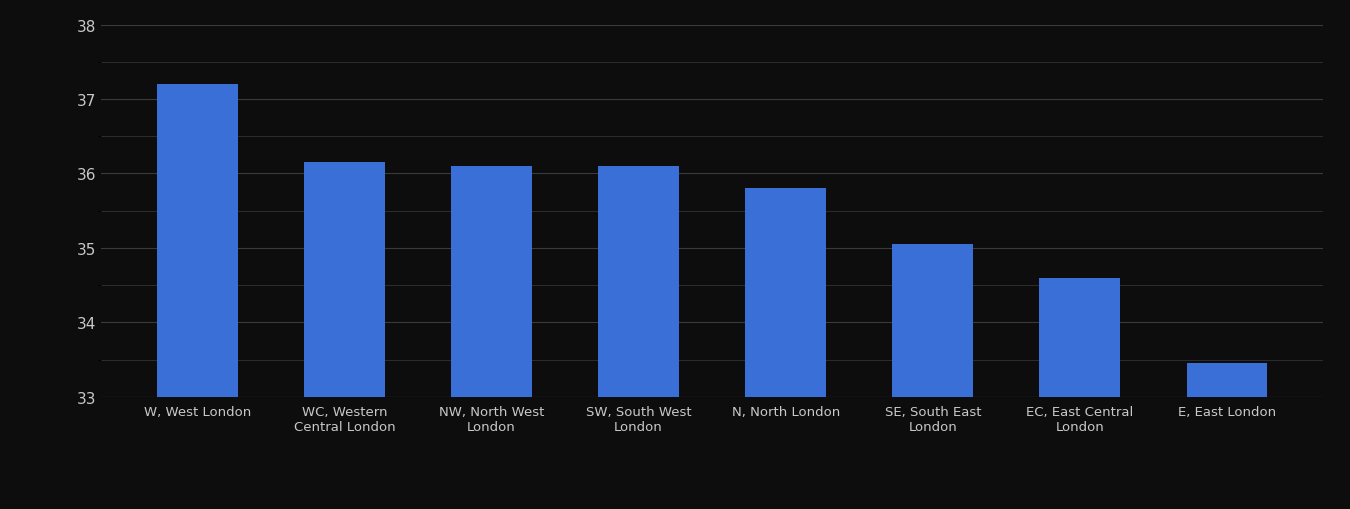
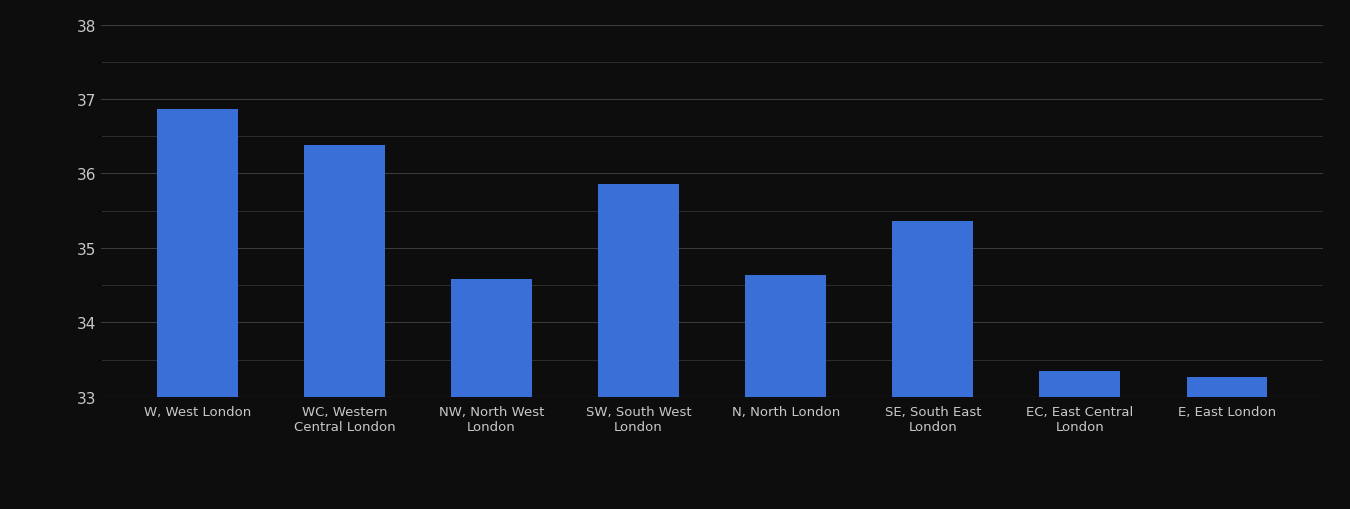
W, West London: 37.20 -> 36.86
WC, Western Central London: 36.15 -> 36.38
NW, North West London: 36.10 -> 34.58
SW, South West London: 36.10 -> 35.86
N, North London: 35.80 -> 34.64
SE, South East London: 35.05 -> 35.36
EC, East Central London: 34.60 -> 33.34
E, East London: 33.45 -> 33.26
